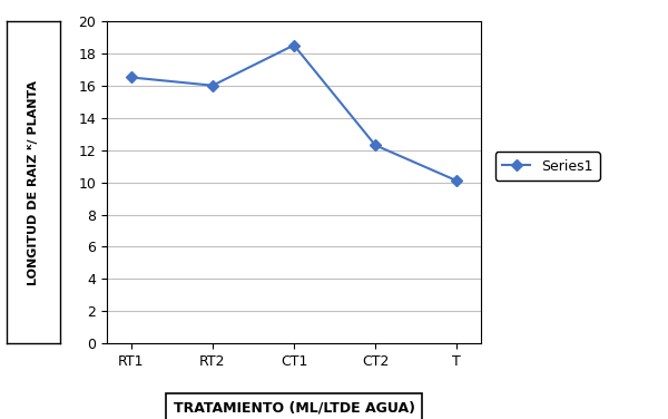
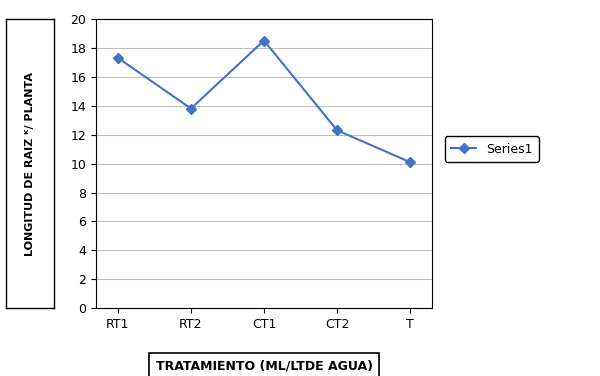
RT1: 16.5 -> 17.3
RT2: 16.0 -> 13.8
